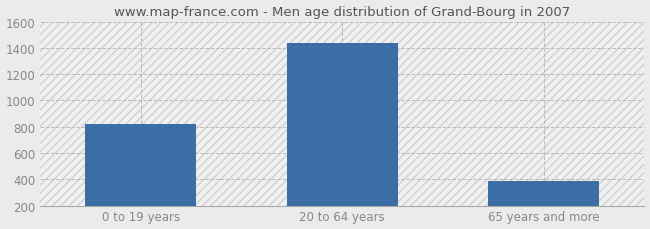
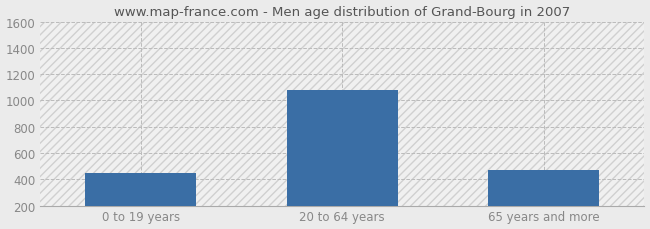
0 to 19 years: 820 -> 450
20 to 64 years: 1440 -> 1080
65 years and more: 380 -> 470
